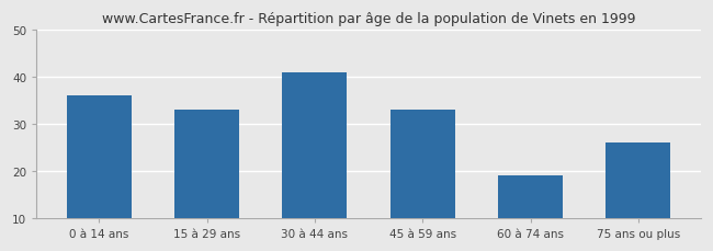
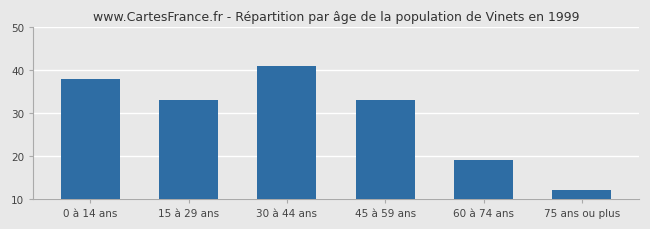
0 à 14 ans: 36 -> 38
75 ans ou plus: 26 -> 12
